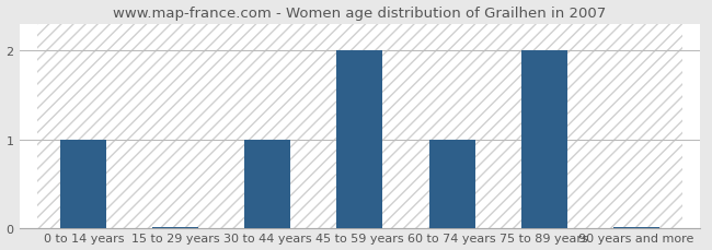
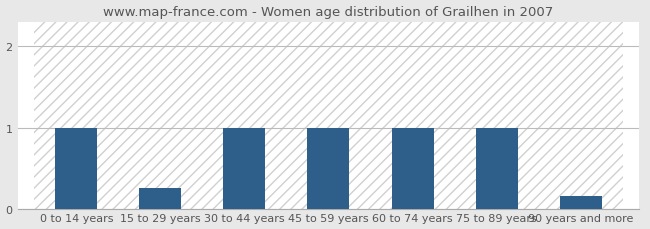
15 to 29 years: 0.02 -> 0.26
45 to 59 years: 2.00 -> 1.00
75 to 89 years: 2.00 -> 1.00
90 years and more: 0.02 -> 0.16
